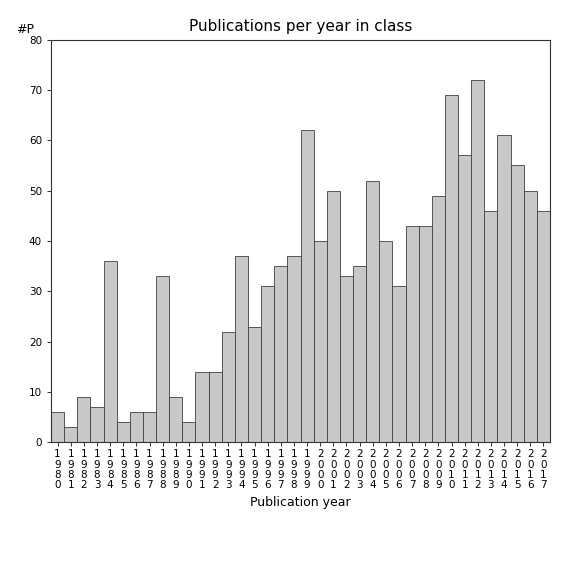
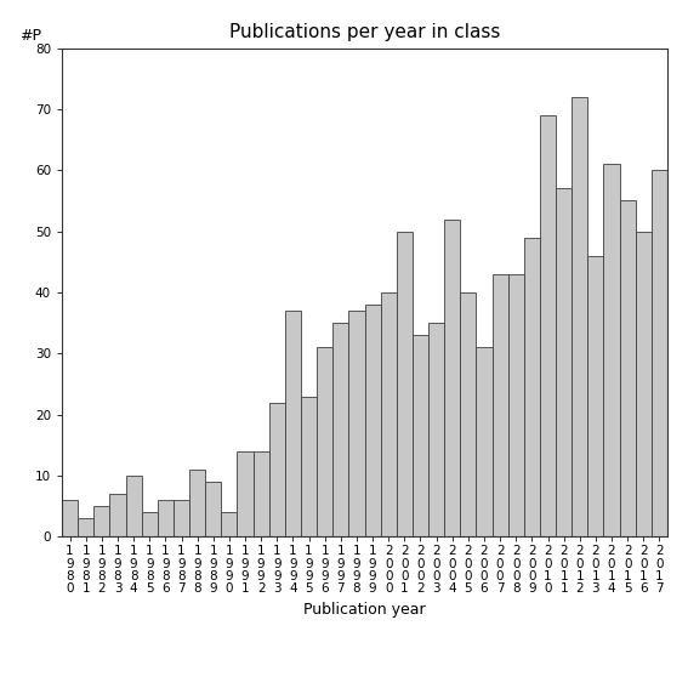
1 9 8 2: 9 -> 5
1 9 8 4: 36 -> 10
1 9 8 8: 33 -> 11
1 9 9 9: 62 -> 38
2 0 1 7: 46 -> 60
